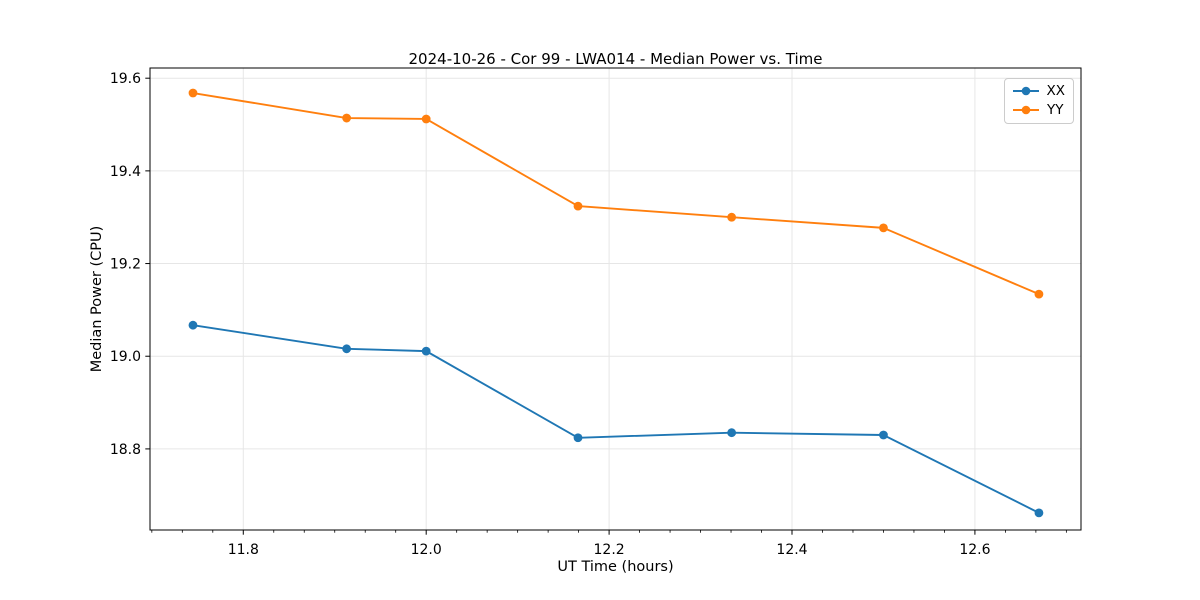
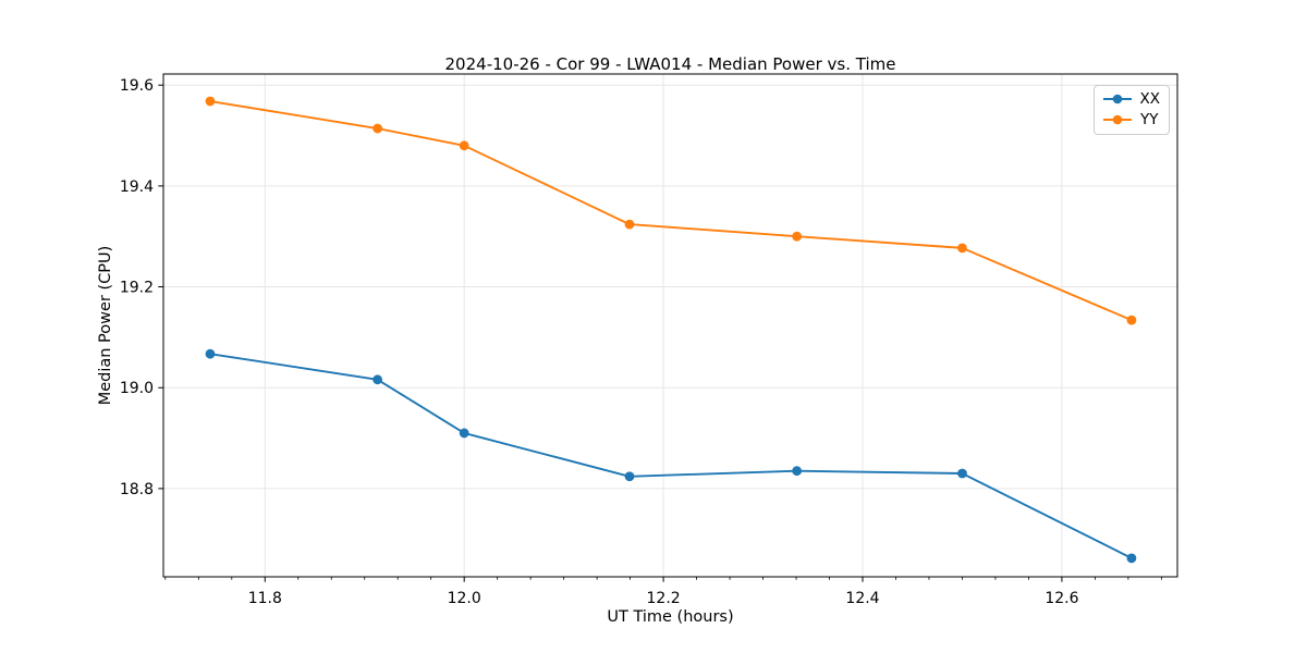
XX/12.0: 19.01 -> 18.91
YY/12.0: 19.51 -> 19.48
